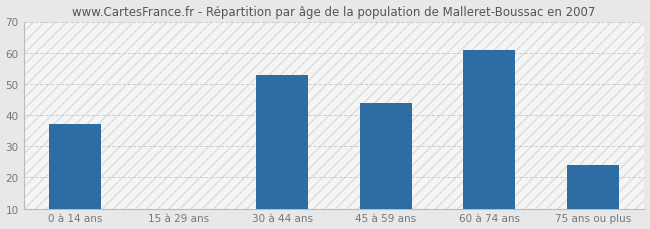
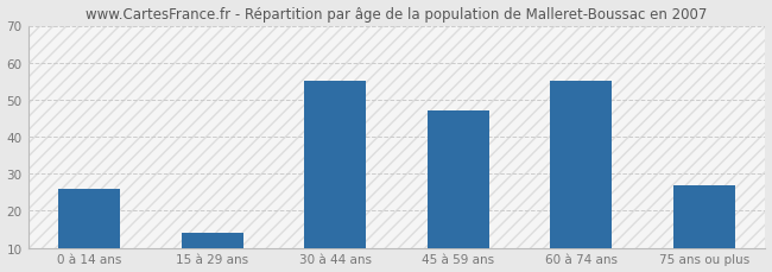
0 à 14 ans: 37 -> 26
15 à 29 ans: 10 -> 14
30 à 44 ans: 53 -> 55
45 à 59 ans: 44 -> 47
60 à 74 ans: 61 -> 55
75 ans ou plus: 24 -> 27
